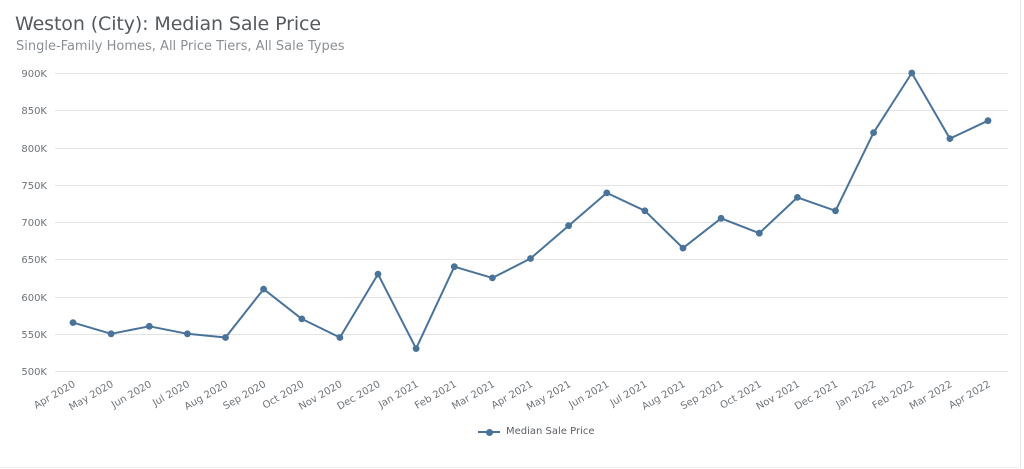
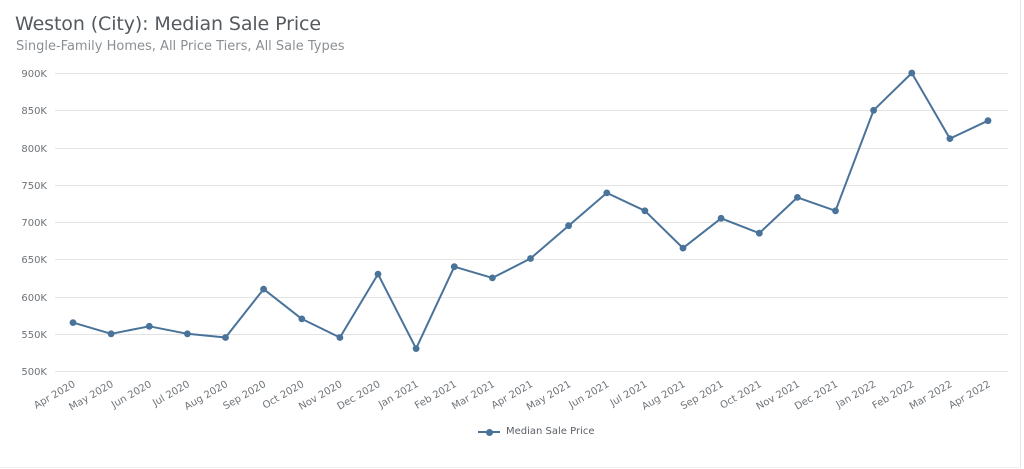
Jan 2022: 820K -> 850K
